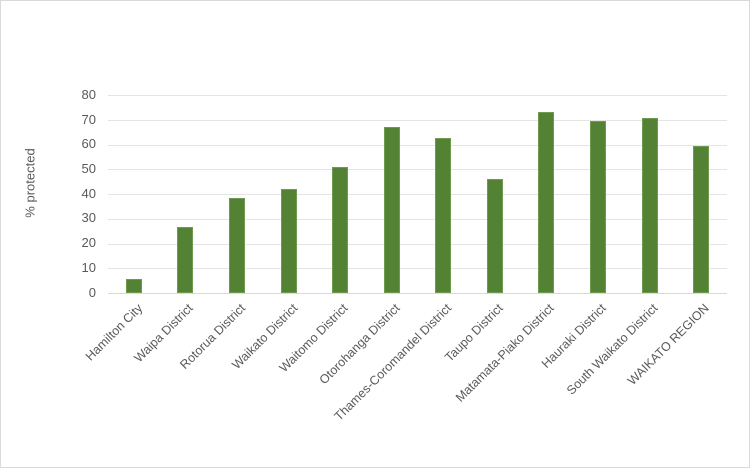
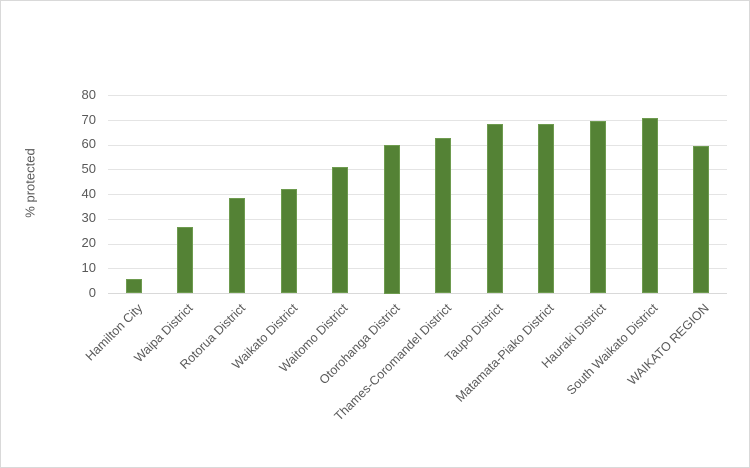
Otorohanga District: 67 -> 60
Taupo District: 46 -> 68
Matamata-Piako District: 73 -> 68
